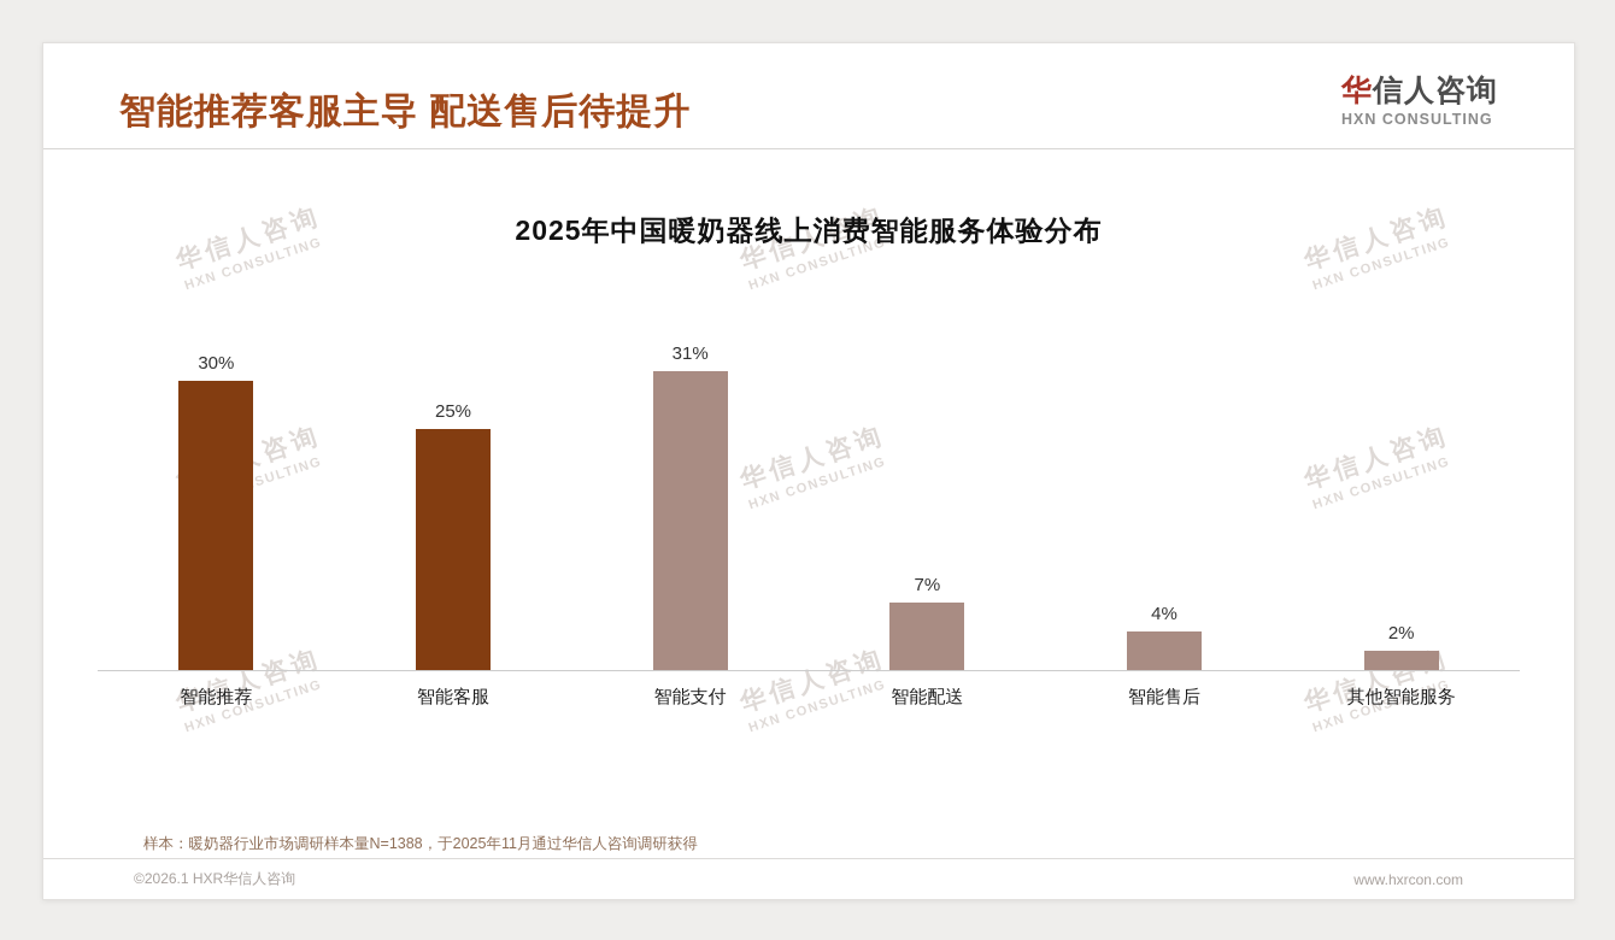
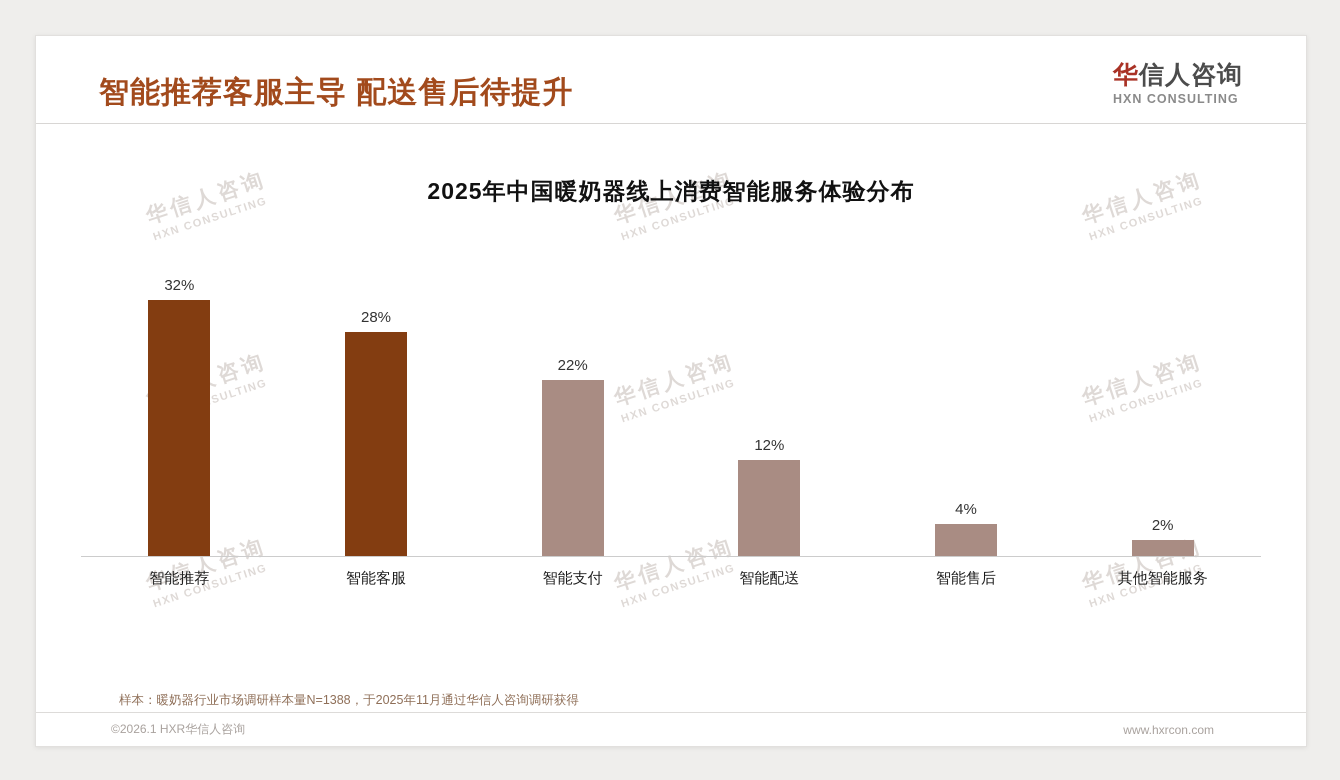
智能推荐: 30% -> 32%
智能客服: 25% -> 28%
智能支付: 31% -> 22%
智能配送: 7% -> 12%
